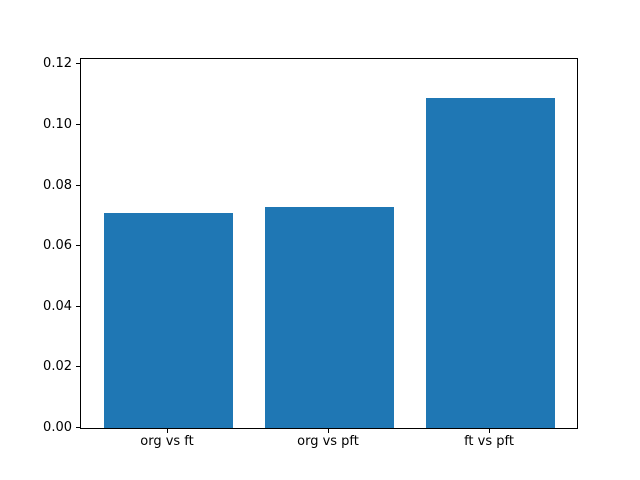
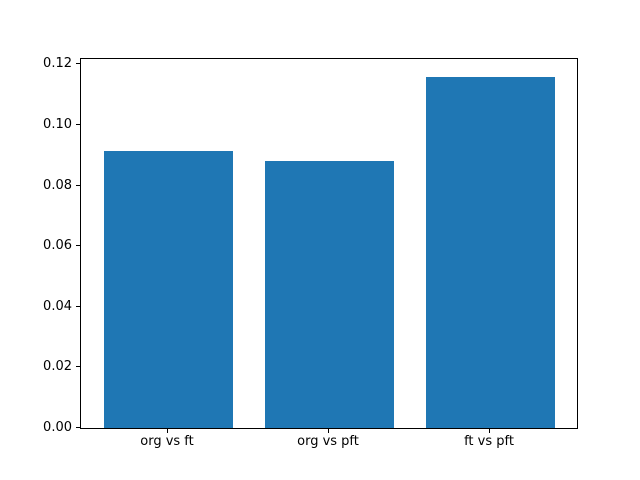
org vs ft: 0.071 -> 0.091
org vs pft: 0.073 -> 0.088
ft vs pft: 0.109 -> 0.116
